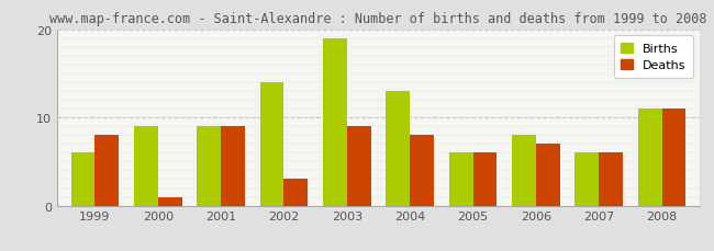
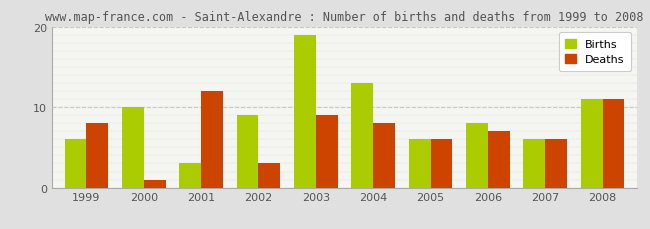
Births/2000: 9 -> 10
Births/2001: 9 -> 3
Deaths/2001: 9 -> 12
Births/2002: 14 -> 9
